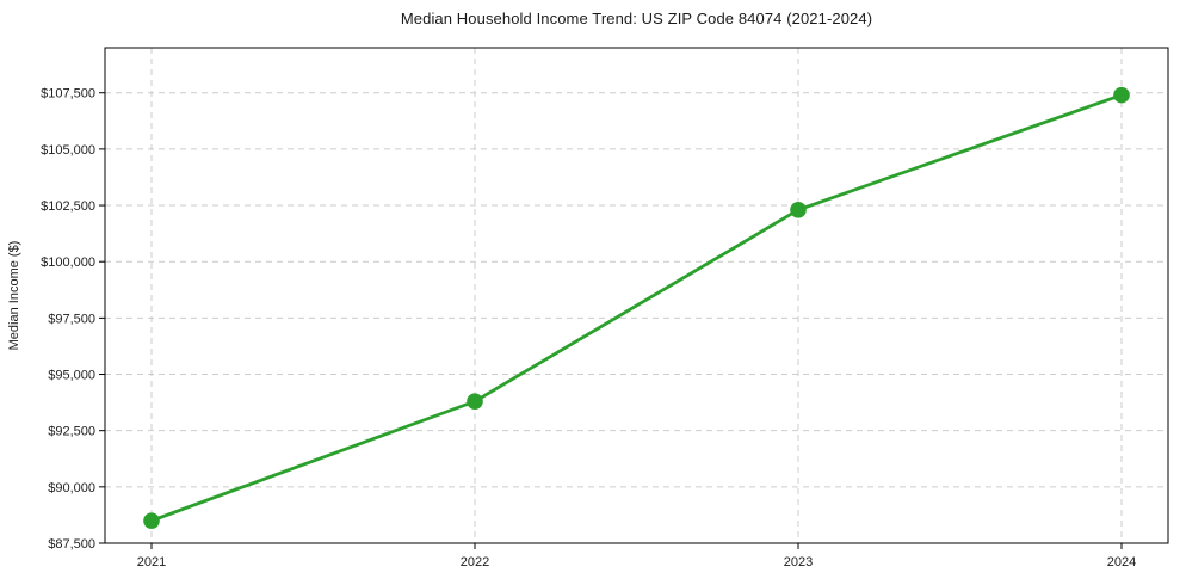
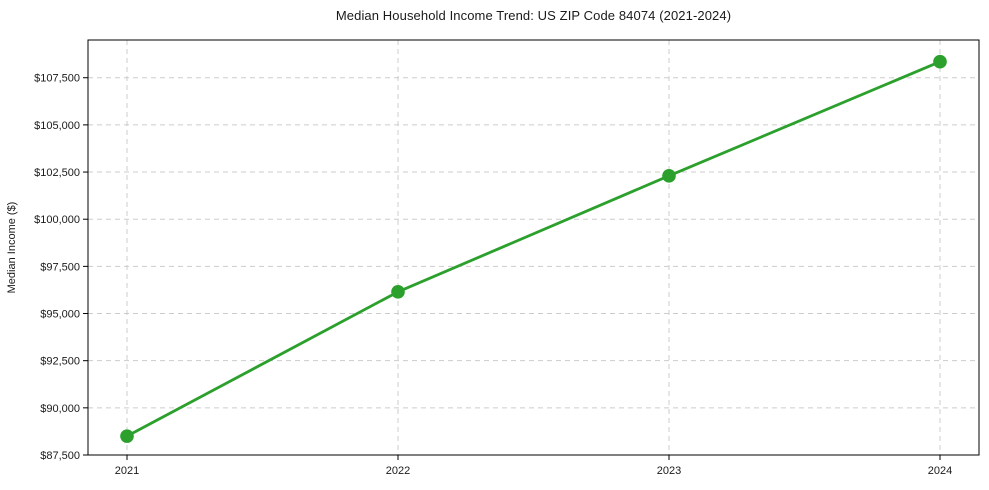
2022: $93800 -> $96200
2024: $107400 -> $108400
